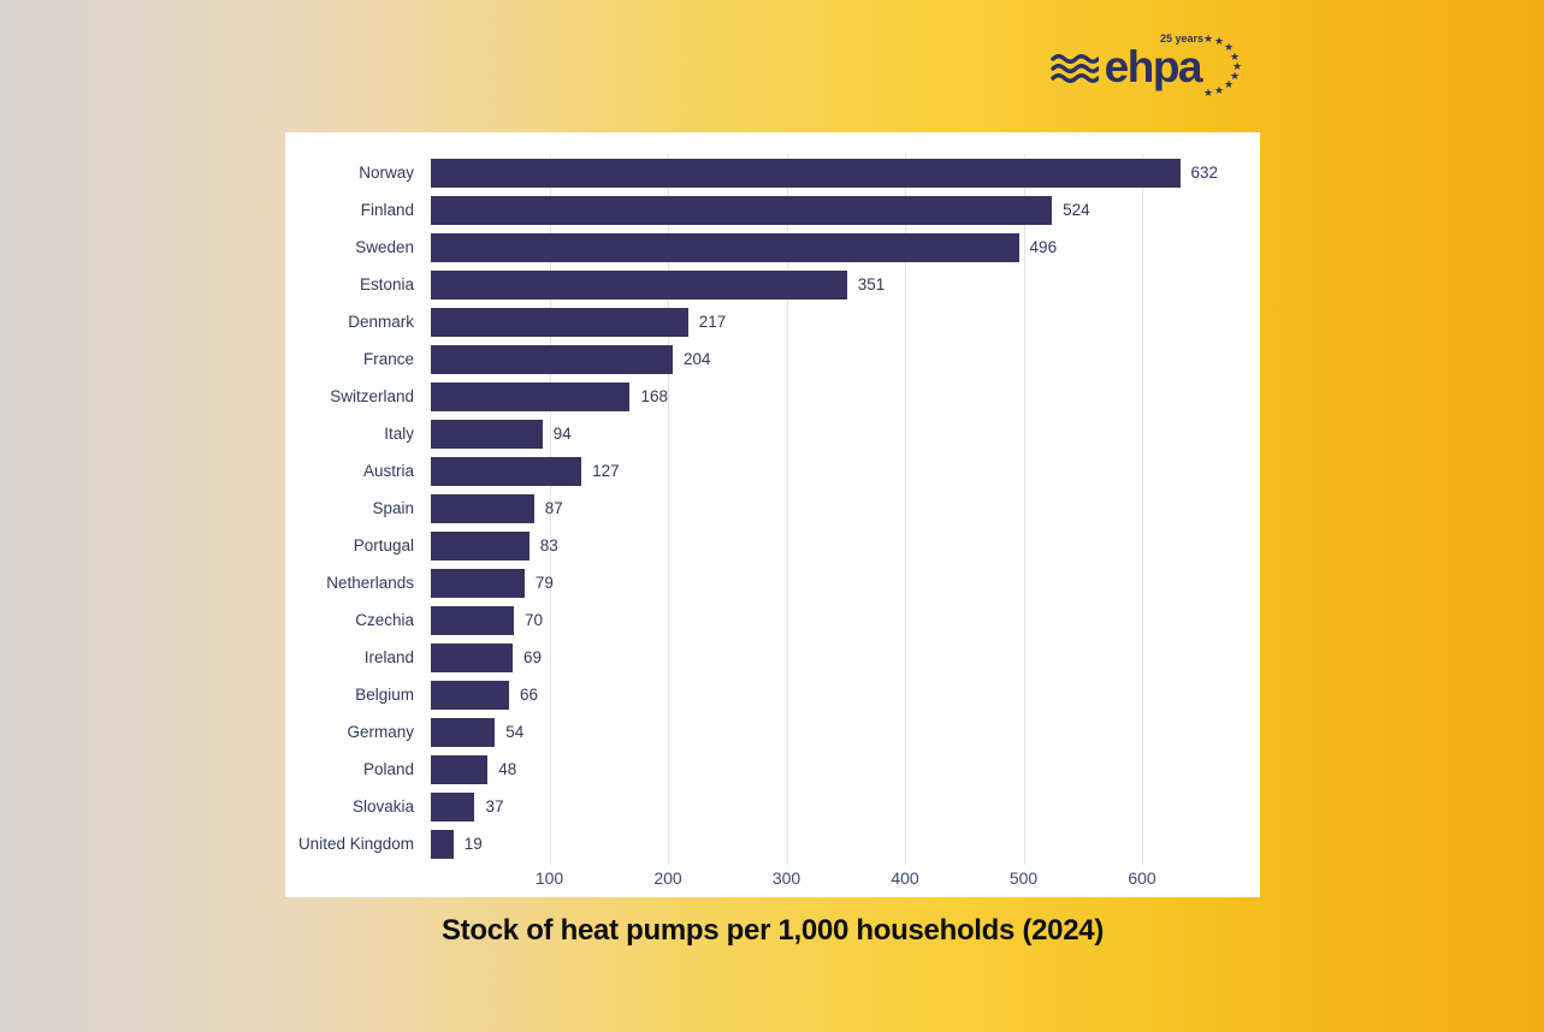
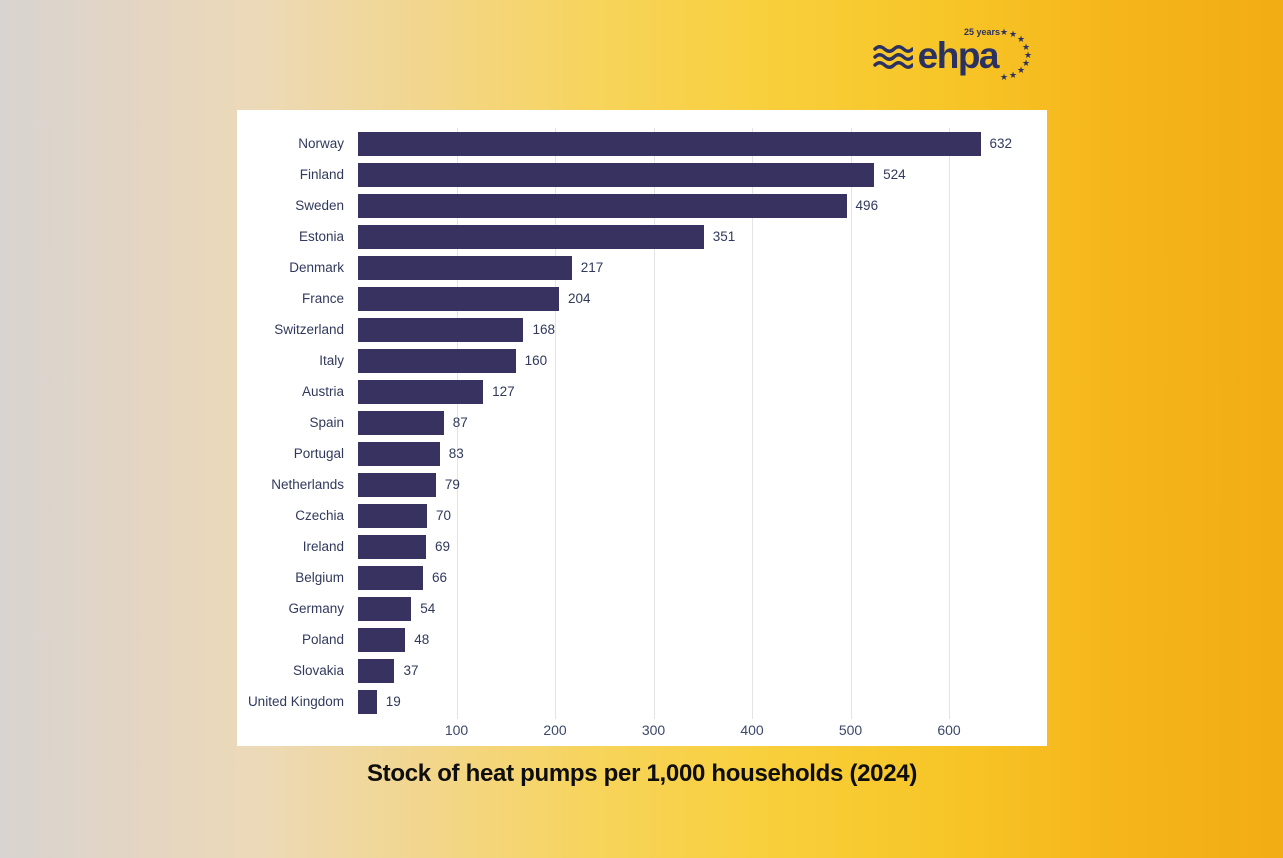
Italy: 94 -> 160
